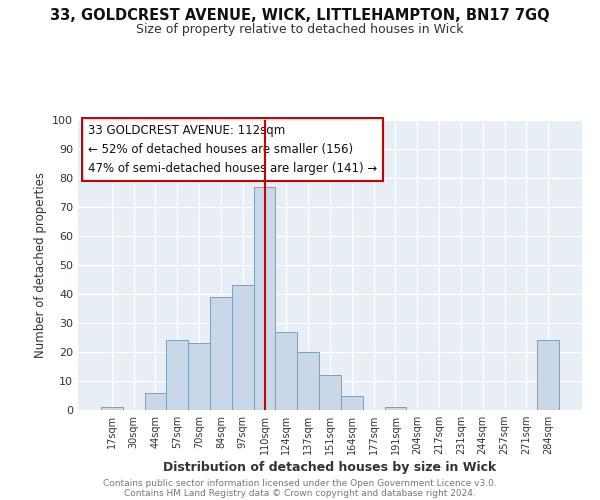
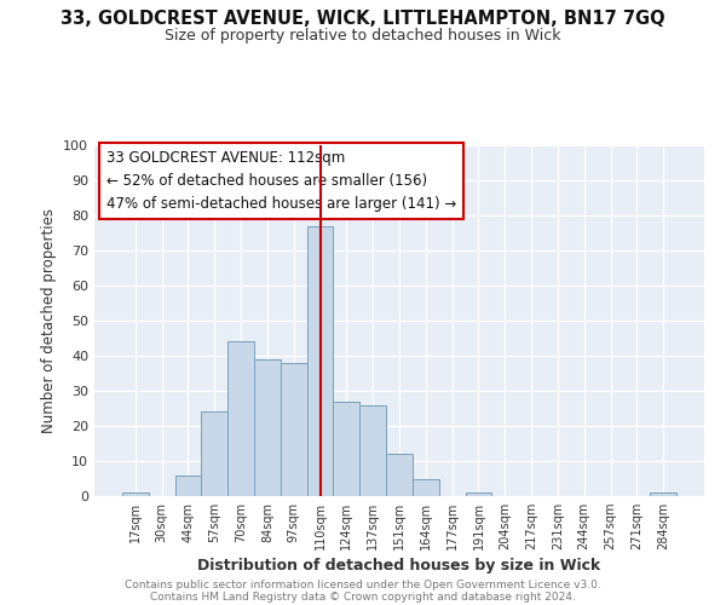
70sqm: 23 -> 44
97sqm: 43 -> 38
137sqm: 20 -> 26
284sqm: 24 -> 1
